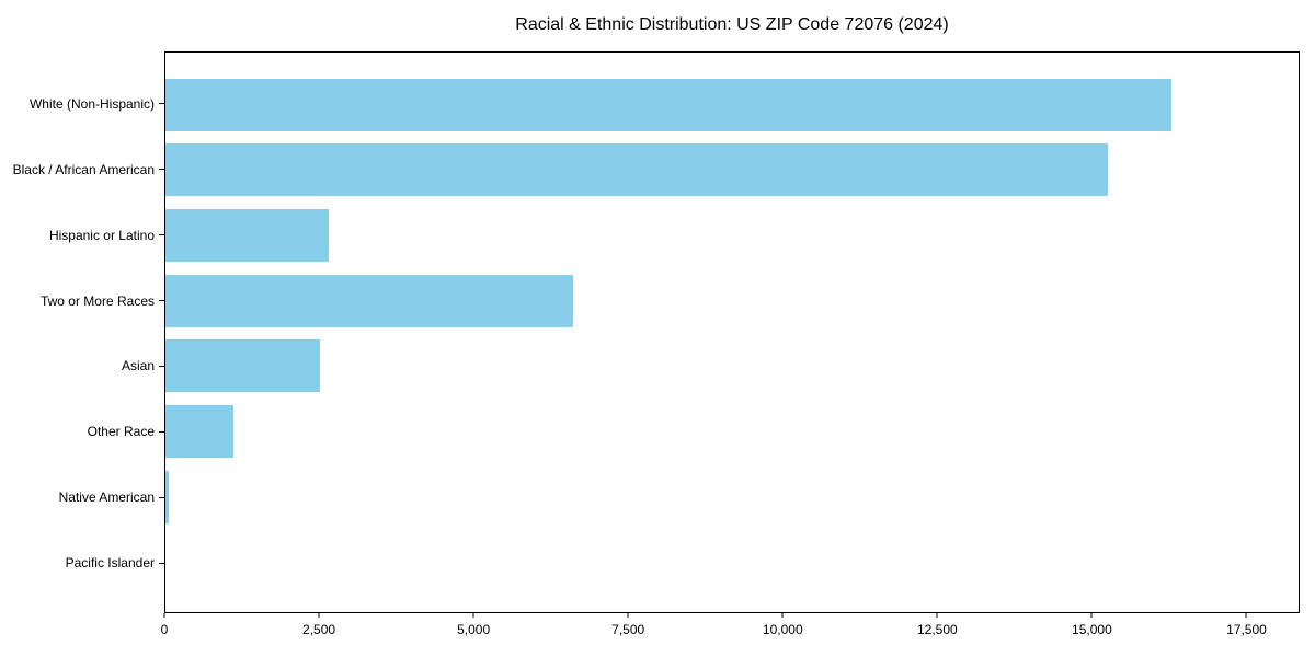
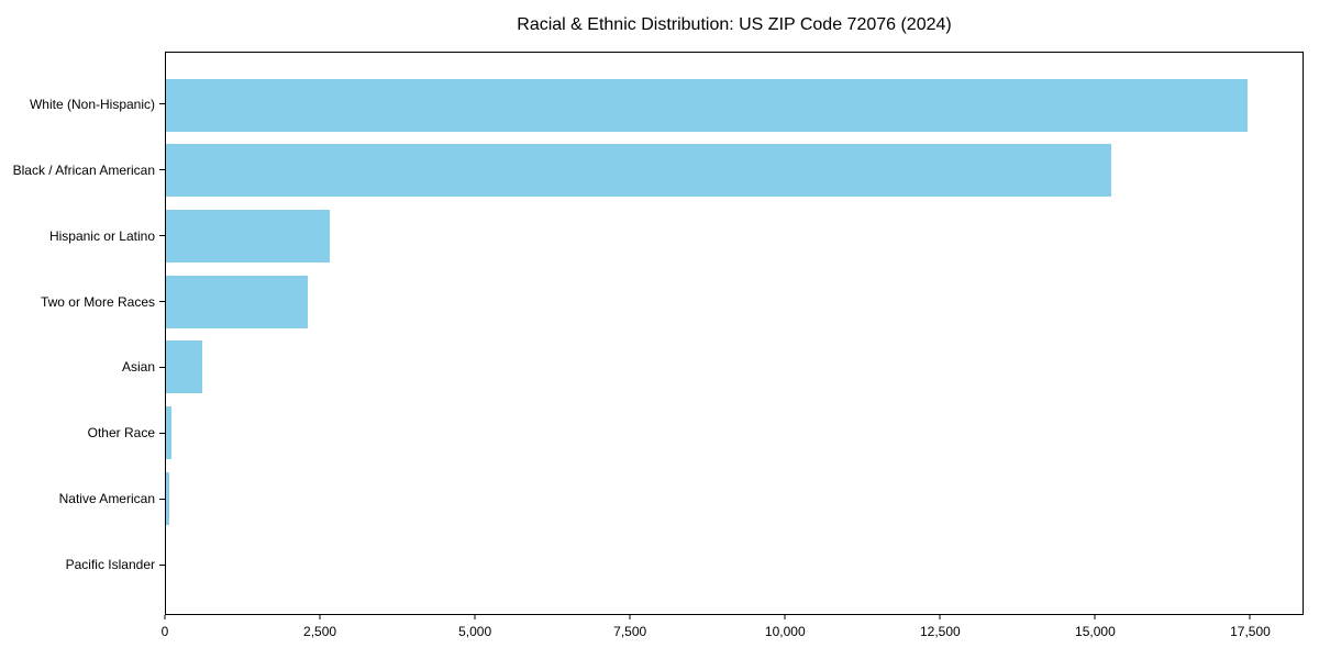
White (Non-Hispanic): 16300 -> 17500
Two or More Races: 6600 -> 2300
Asian: 2500 -> 600
Other Race: 1100 -> 100
